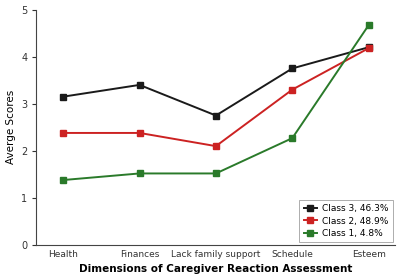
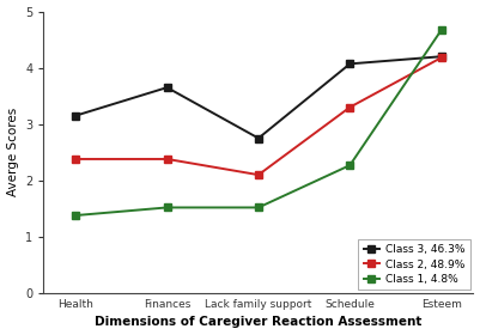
Class 3, 46.3%/Finances: 3.40 -> 3.65
Class 3, 46.3%/Schedule: 3.75 -> 4.07
